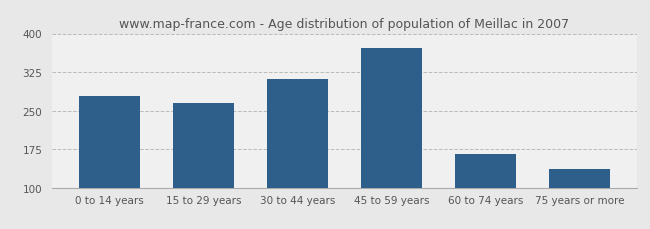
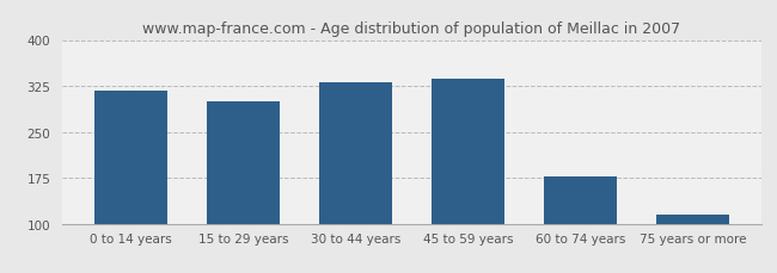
0 to 14 years: 278 -> 318
15 to 29 years: 264 -> 300
30 to 44 years: 312 -> 330
45 to 59 years: 372 -> 337
60 to 74 years: 166 -> 178
75 years or more: 136 -> 115
